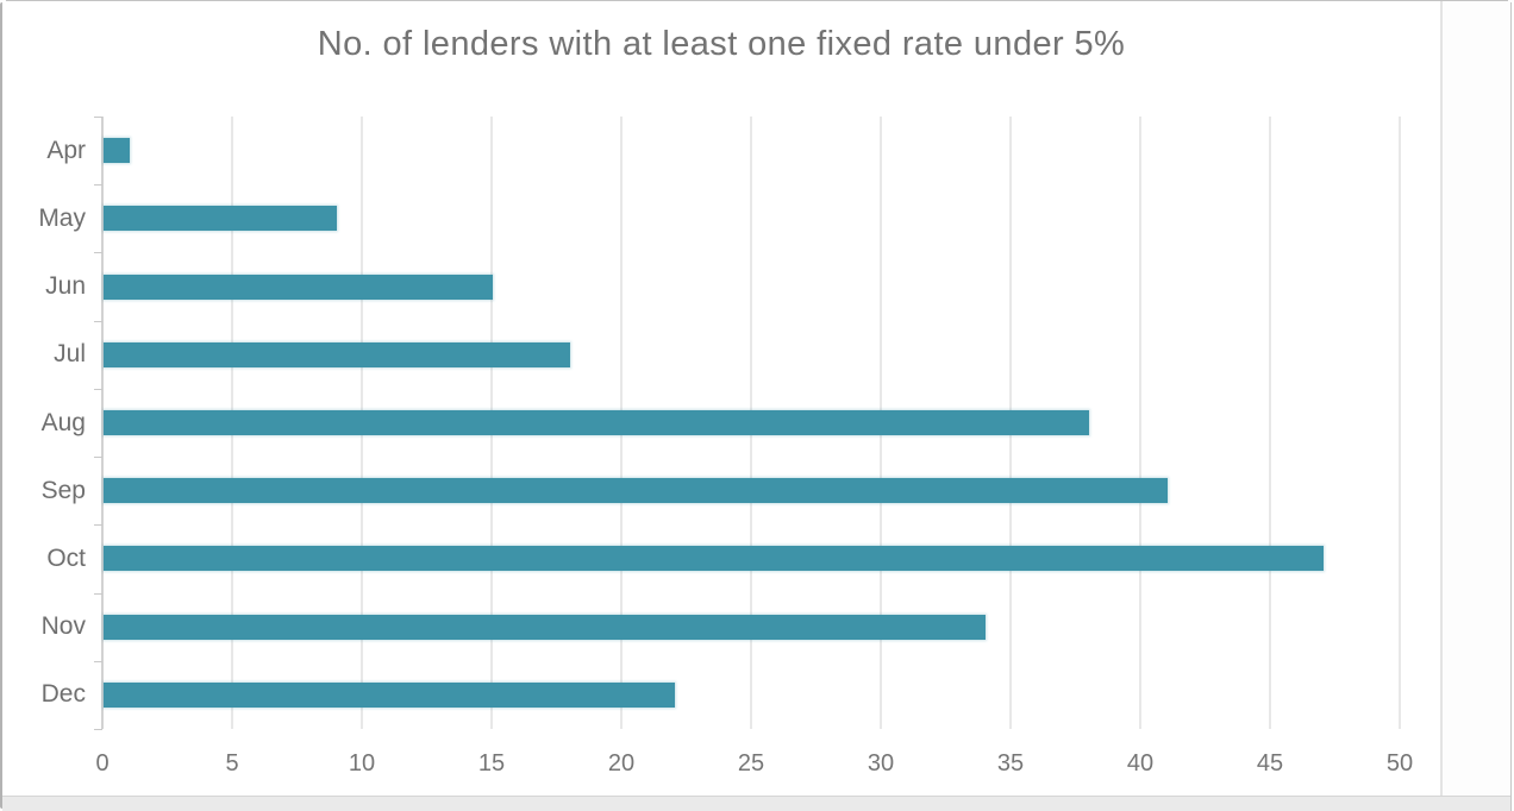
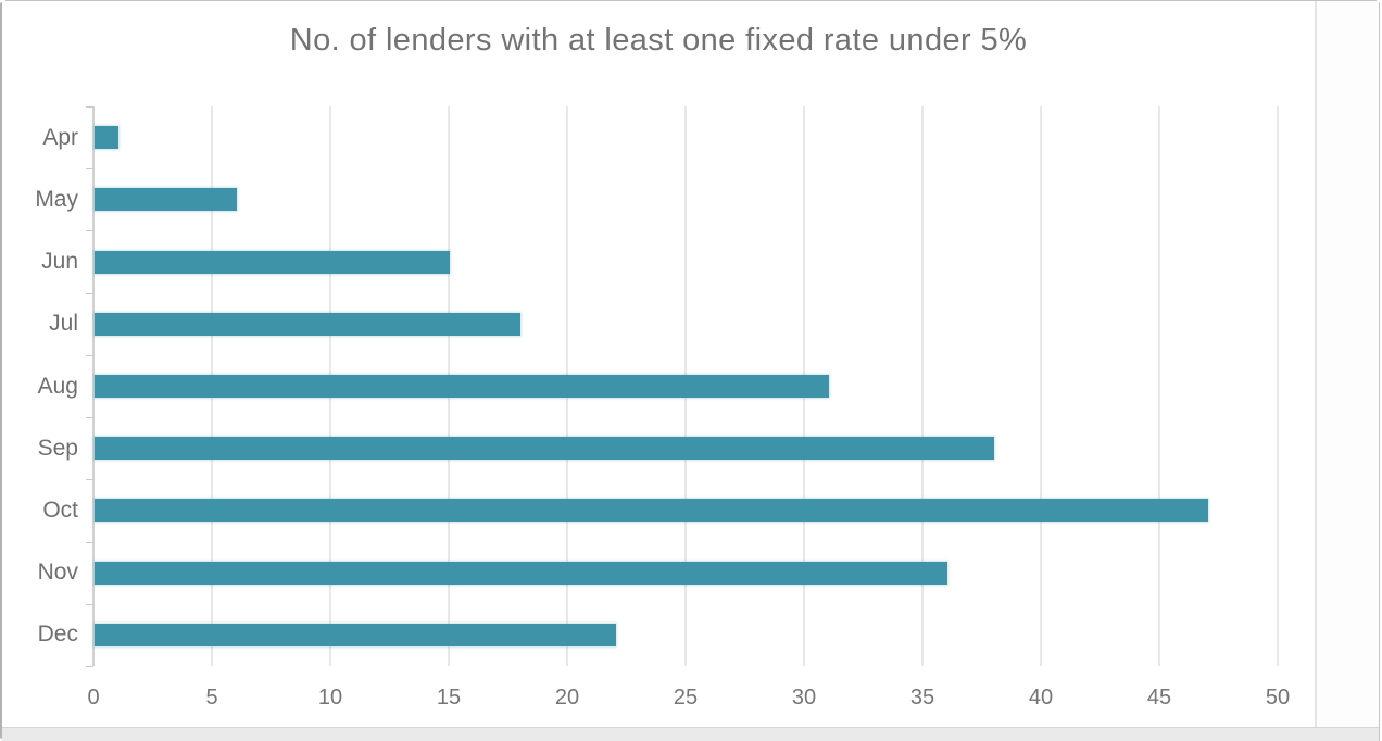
May: 9 -> 6
Aug: 38 -> 31
Sep: 41 -> 38
Nov: 34 -> 36
